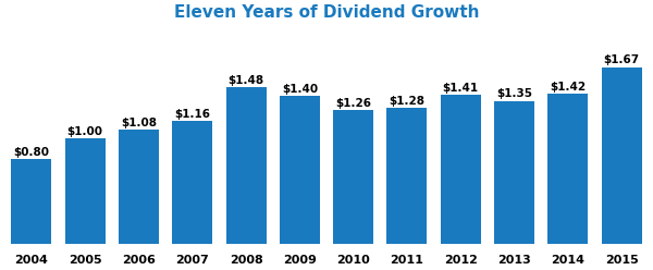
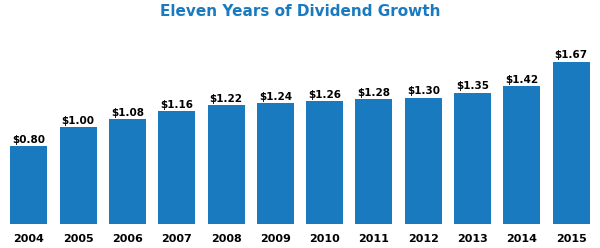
2008: $1.48 -> $1.22
2009: $1.40 -> $1.24
2012: $1.41 -> $1.30
